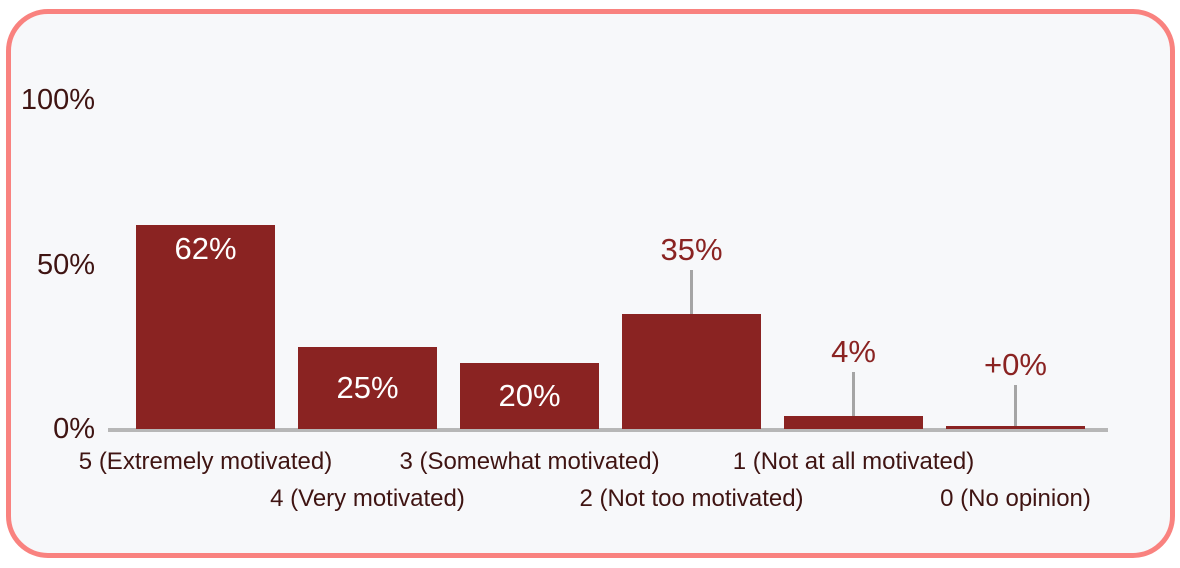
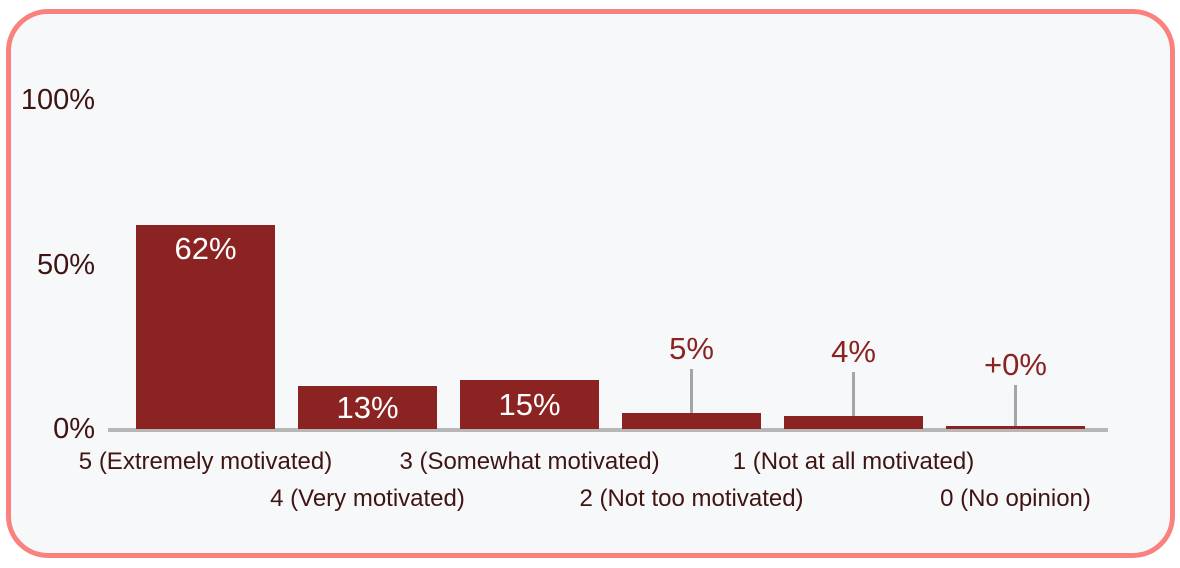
4 (Very motivated): 25% -> 13%
3 (Somewhat motivated): 20% -> 15%
2 (Not too motivated): 35% -> 5%
